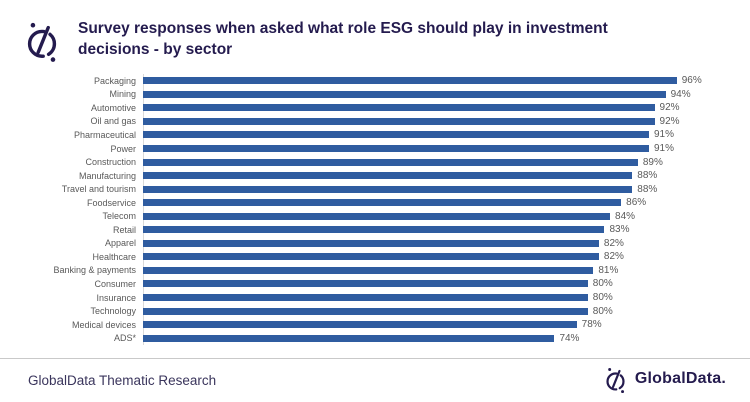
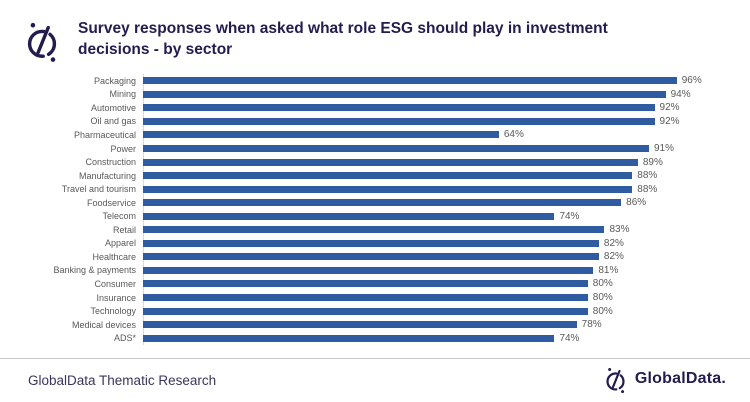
Pharmaceutical: 91% -> 64%
Telecom: 84% -> 74%
